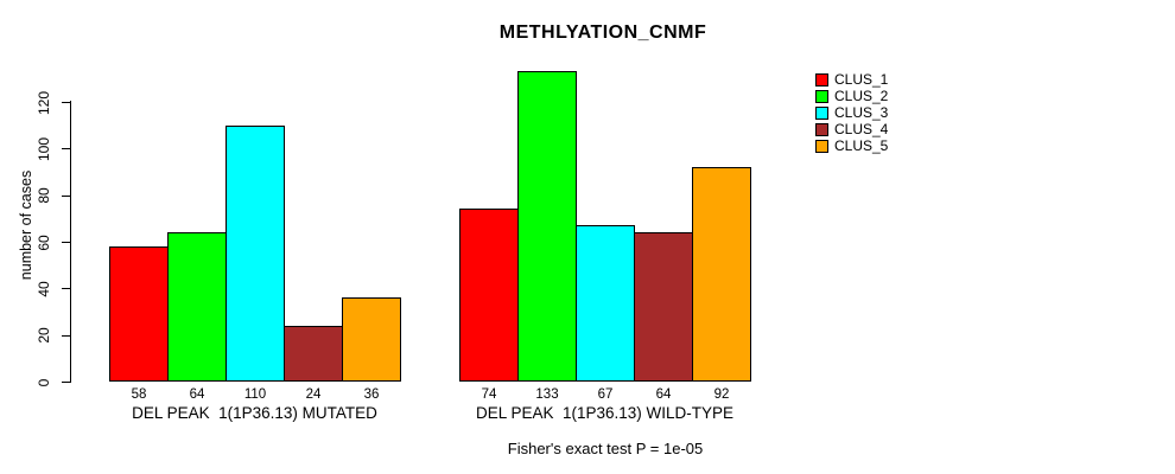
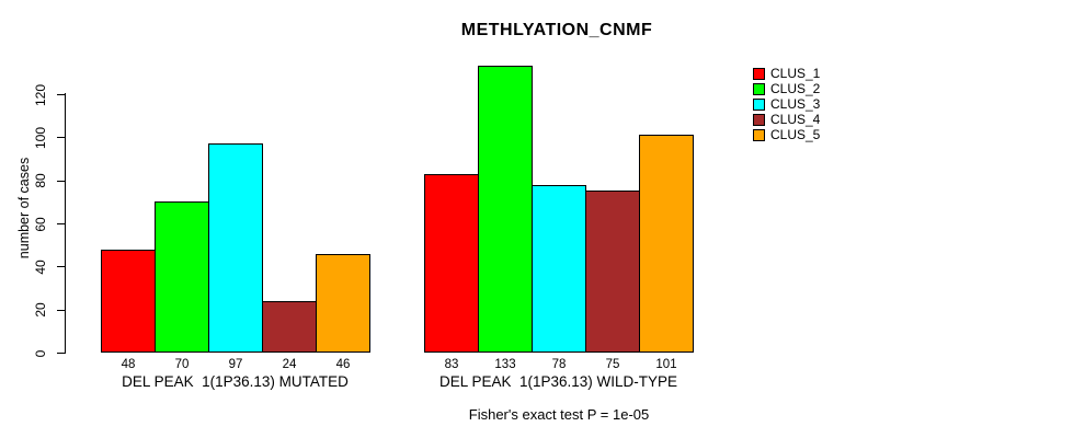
CLUS_1/DEL PEAK 1(1P36.13) MUTATED: 58 -> 48
CLUS_2/DEL PEAK 1(1P36.13) MUTATED: 64 -> 70
CLUS_3/DEL PEAK 1(1P36.13) MUTATED: 110 -> 97
CLUS_5/DEL PEAK 1(1P36.13) MUTATED: 36 -> 46
CLUS_1/DEL PEAK 1(1P36.13) WILD-TYPE: 74 -> 83
CLUS_3/DEL PEAK 1(1P36.13) WILD-TYPE: 67 -> 78
CLUS_4/DEL PEAK 1(1P36.13) WILD-TYPE: 64 -> 75
CLUS_5/DEL PEAK 1(1P36.13) WILD-TYPE: 92 -> 101
